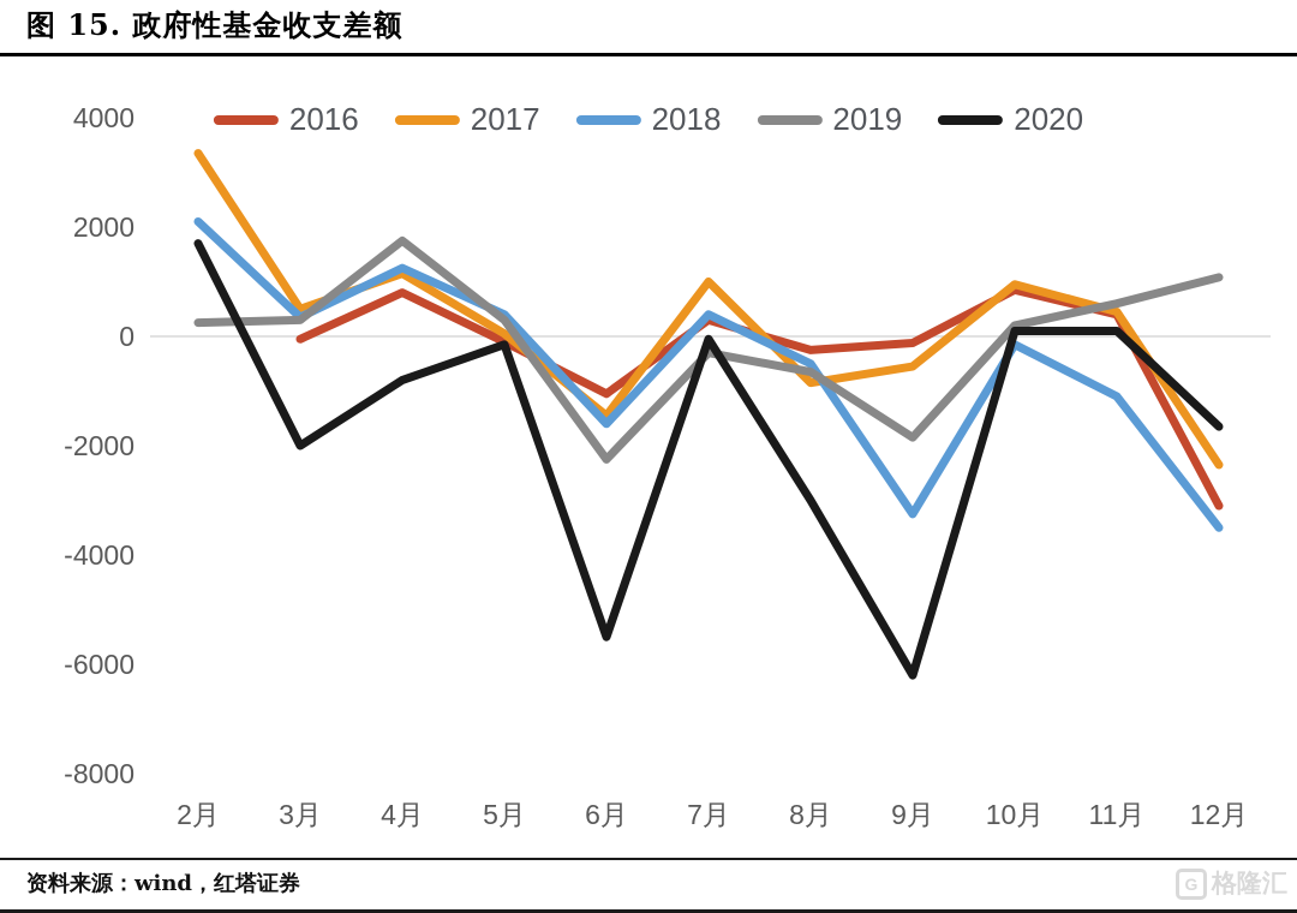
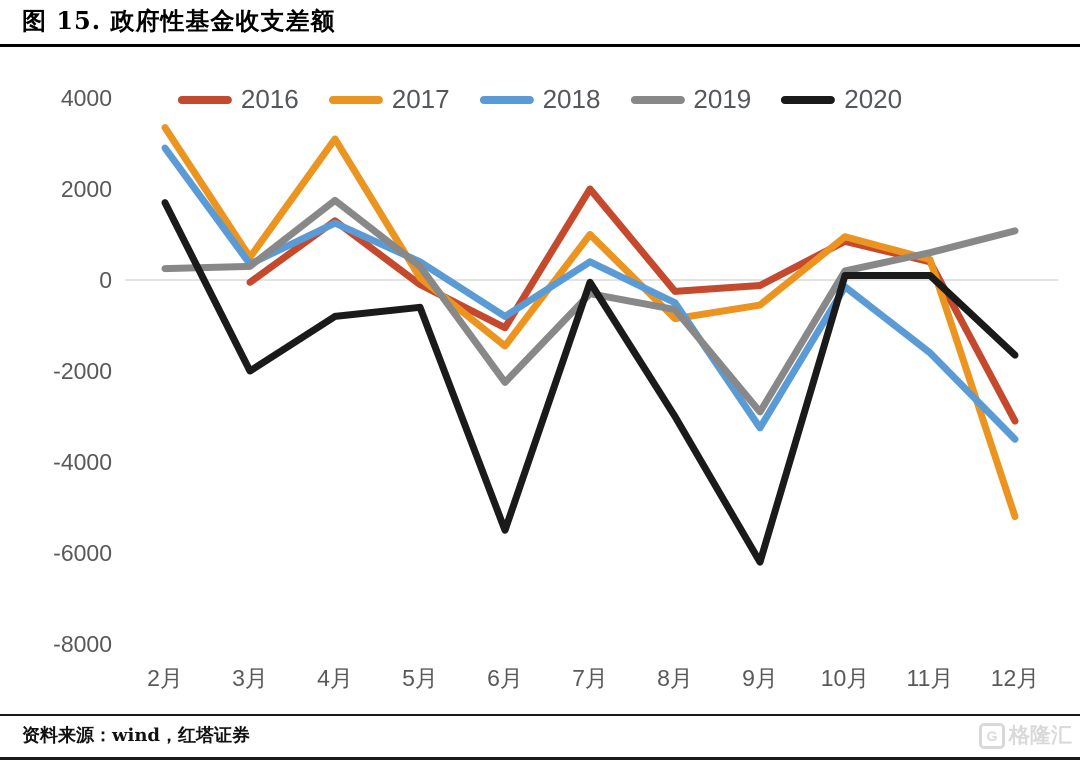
2018/2月: 2100 -> 2900
2016/4月: 800 -> 1300
2017/4月: 1200 -> 3100
2020/5月: -200 -> -600
2018/6月: -1600 -> -800
2016/7月: 300 -> 2000
2019/9月: -1800 -> -2900
2018/11月: -1100 -> -1600
2017/12月: -2400 -> -5200
